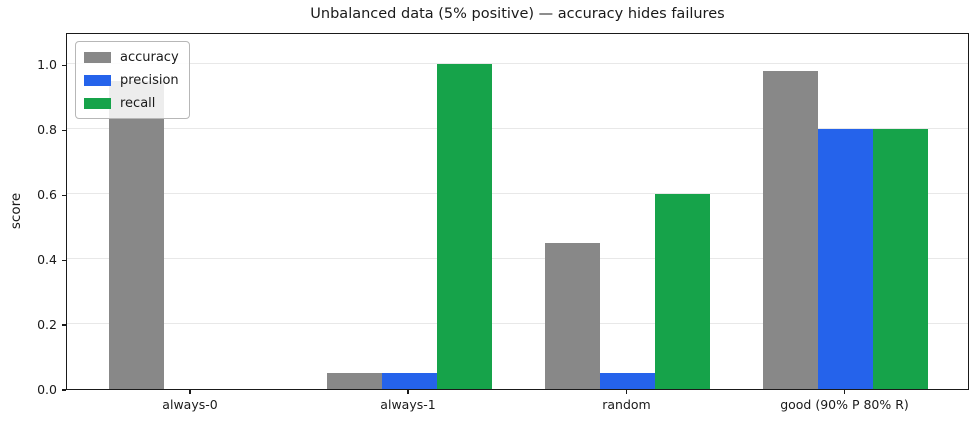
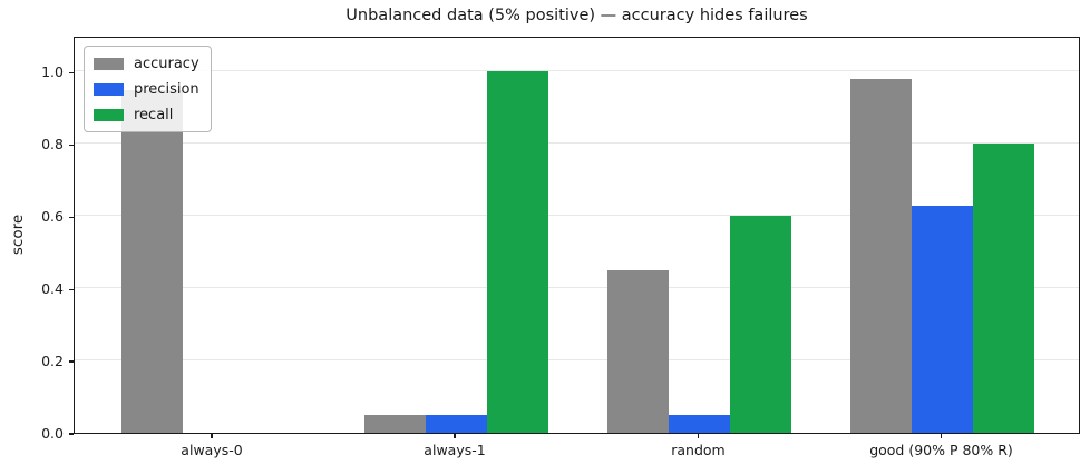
precision/good (90% P 80% R): 0.80 -> 0.63
